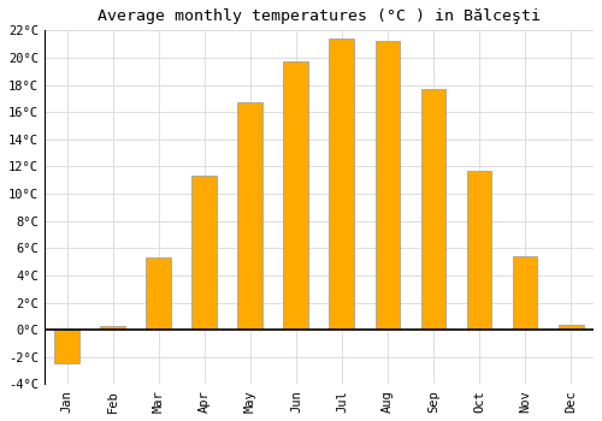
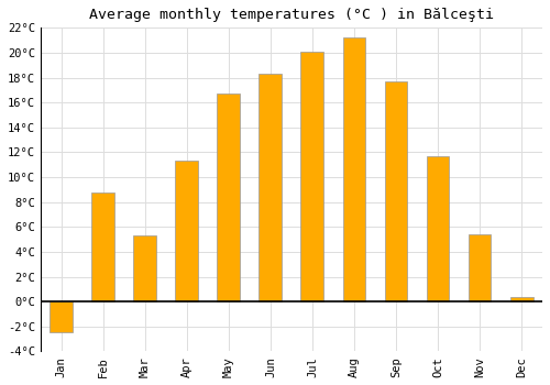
Feb: 0.3°C -> 8.8°C
Jun: 19.7°C -> 18.3°C
Jul: 21.4°C -> 20.1°C
